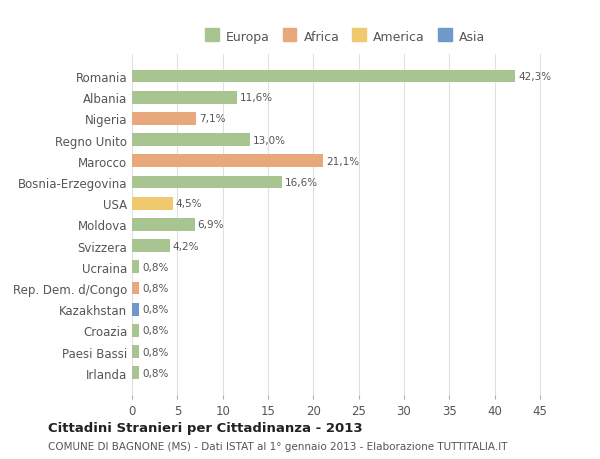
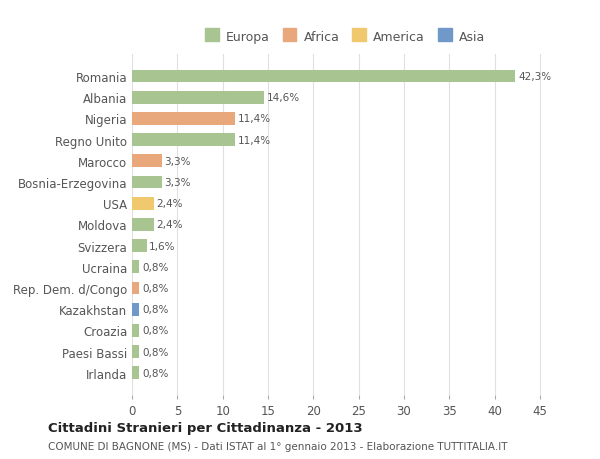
Albania: 11,6% -> 14,6%
Nigeria: 7,1% -> 11,4%
Regno Unito: 13,0% -> 11,4%
Marocco: 21,1% -> 3,3%
Bosnia-Erzegovina: 16,6% -> 3,3%
USA: 4,5% -> 2,4%
Moldova: 6,9% -> 2,4%
Svizzera: 4,2% -> 1,6%
